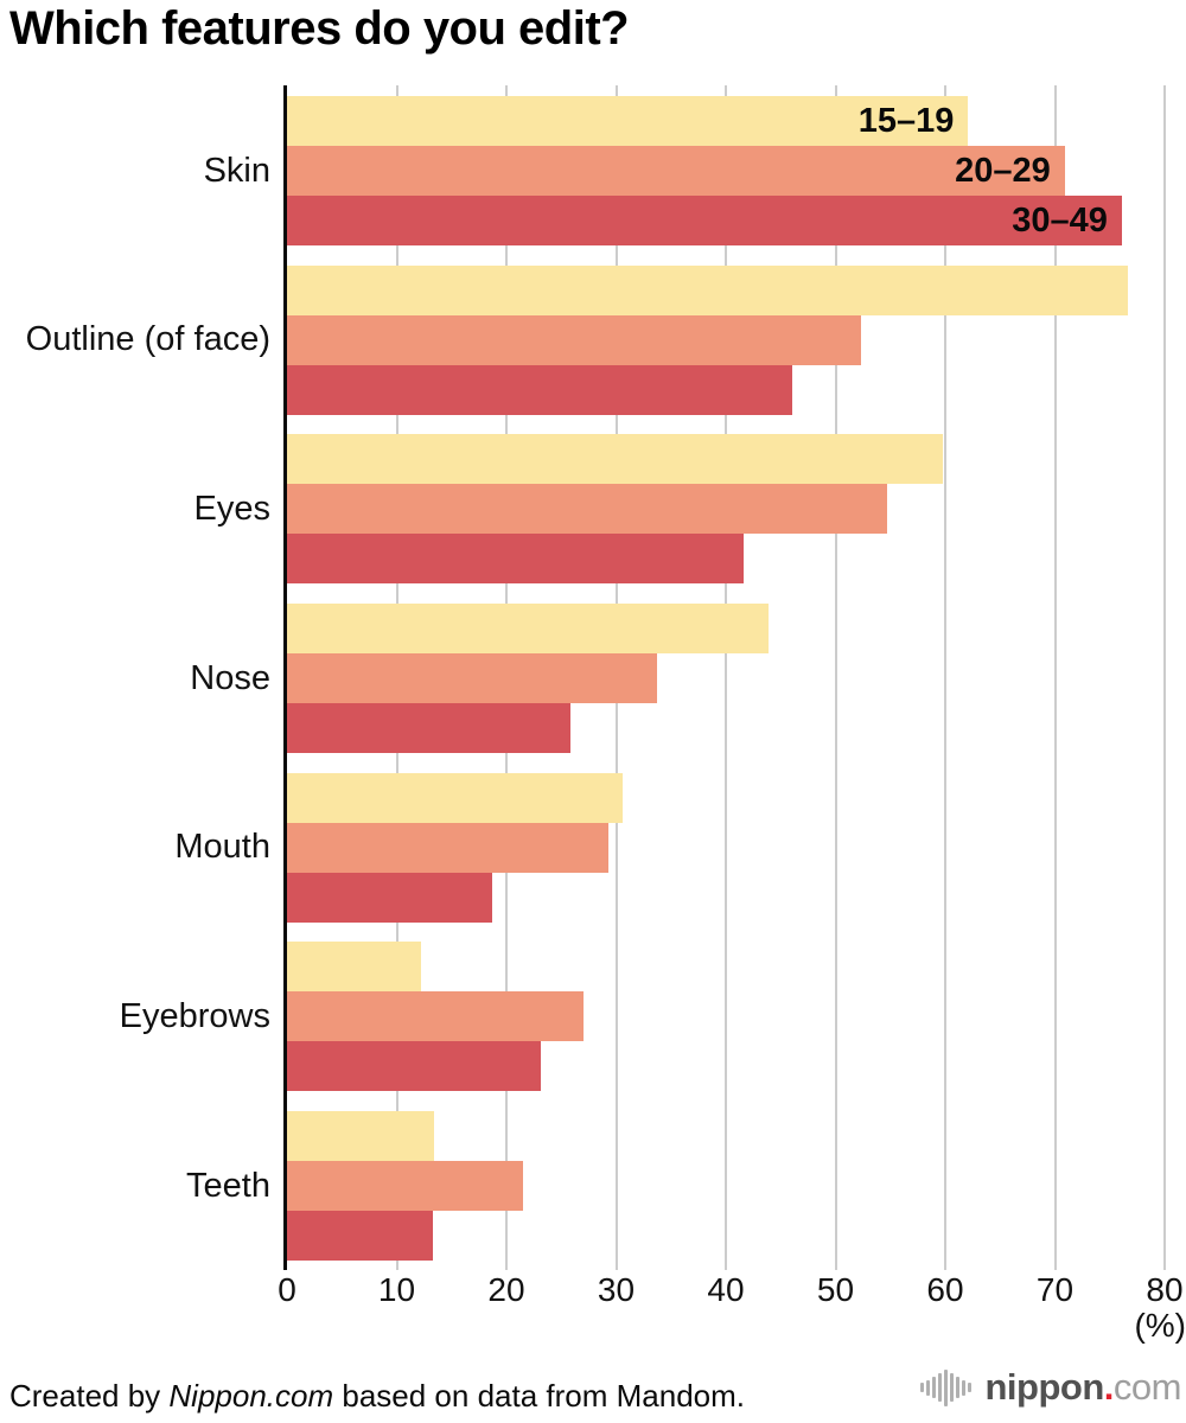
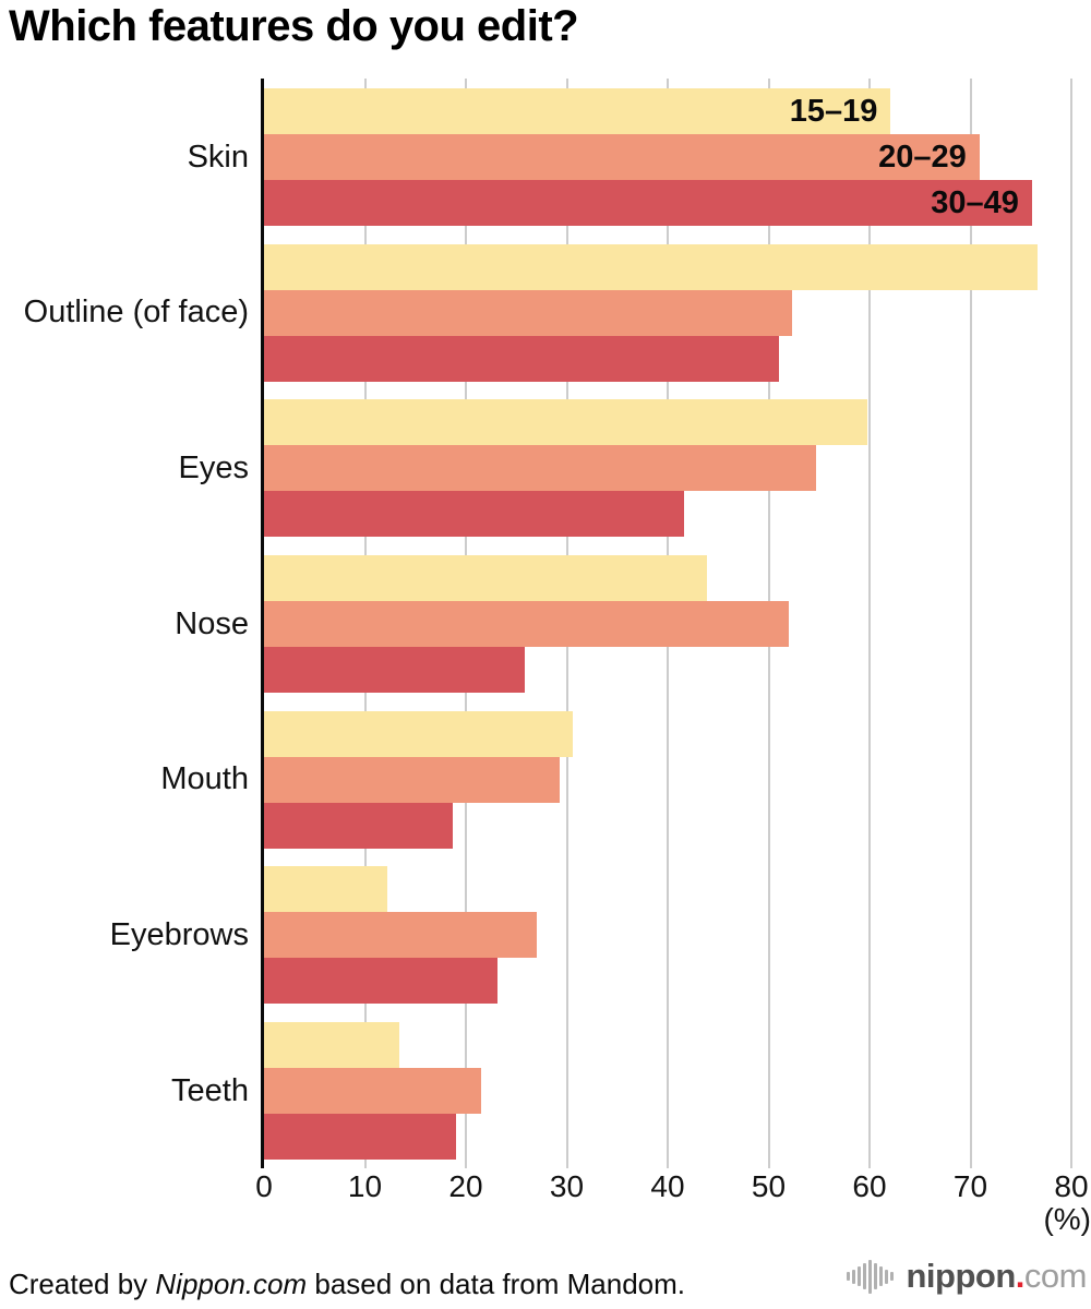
30–49/Outline (of face): 46 -> 51
20–29/Nose: 34 -> 52
30–49/Teeth: 13 -> 19
